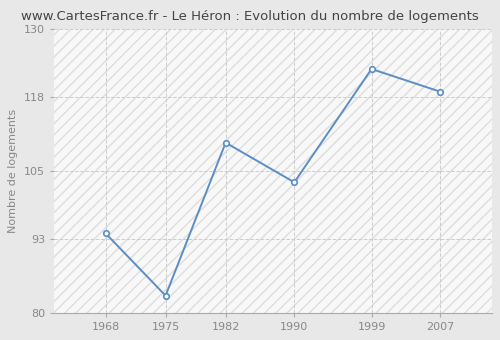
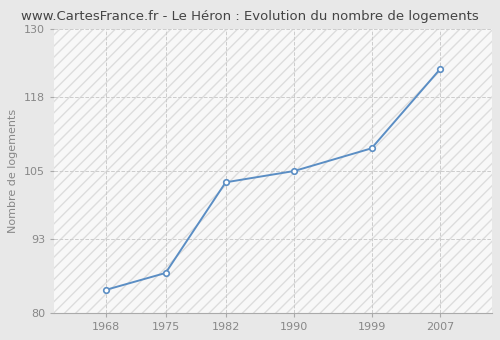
1968: 94 -> 84
1975: 83 -> 87
1982: 110 -> 103
1990: 103 -> 105
1999: 123 -> 109
2007: 119 -> 123
